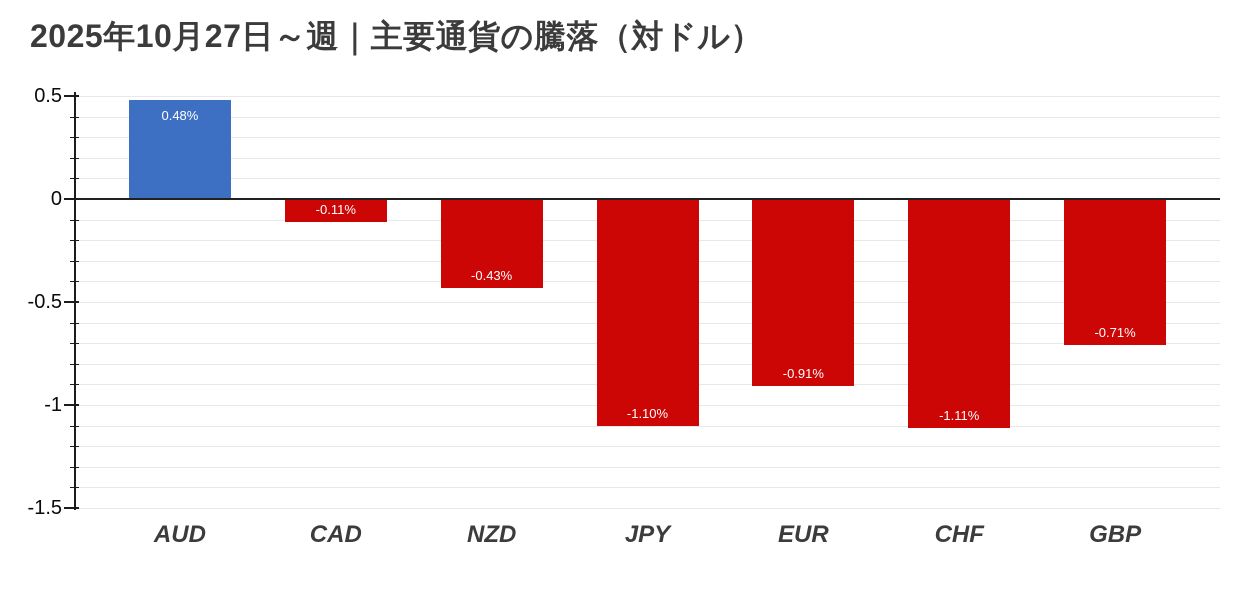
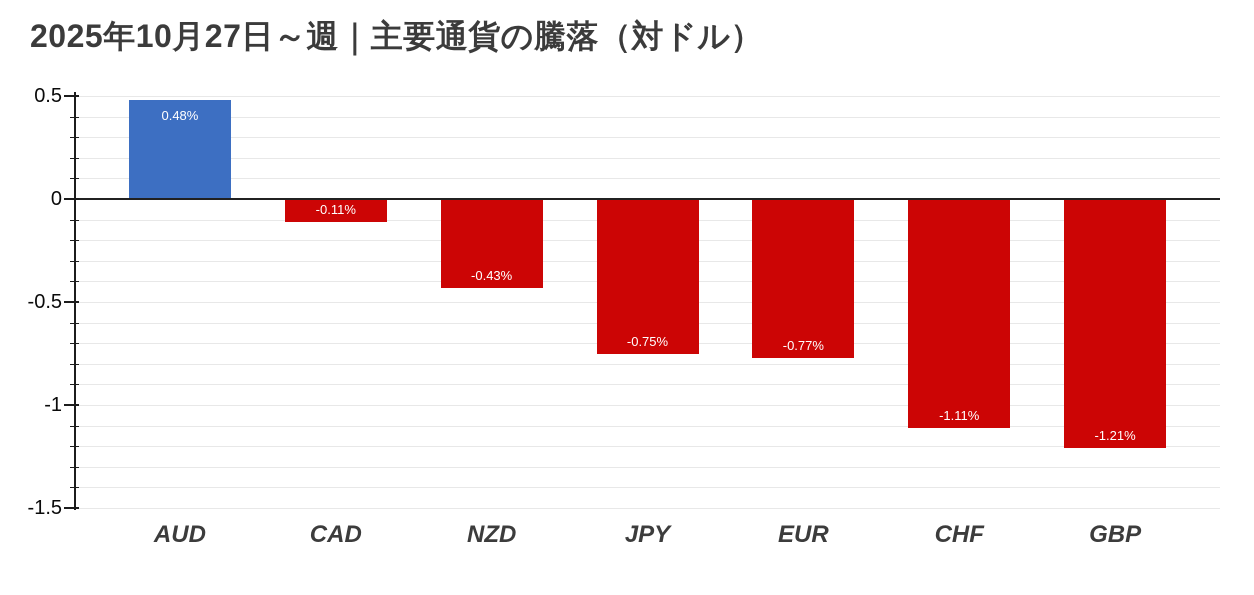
JPY: -1.10% -> -0.75%
EUR: -0.91% -> -0.77%
GBP: -0.71% -> -1.21%
